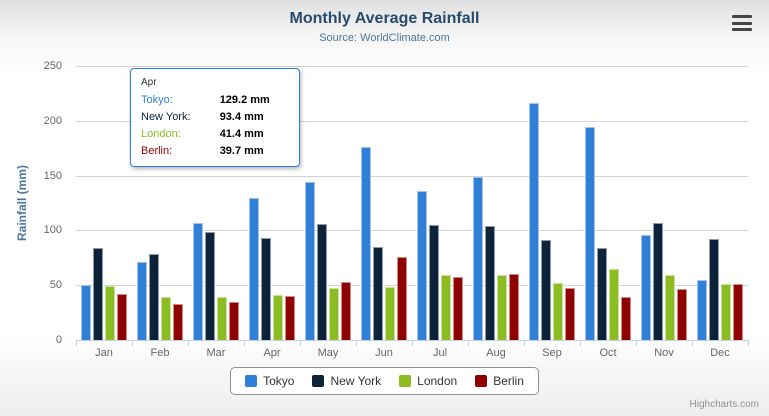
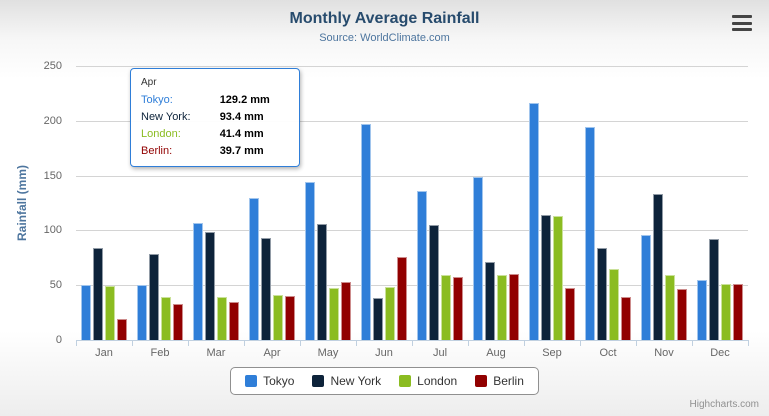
Berlin/Jan: 42 -> 19
Tokyo/Feb: 72 -> 50
Tokyo/Jun: 176 -> 197
New York/Jun: 84 -> 38
New York/Aug: 104 -> 71
New York/Sep: 91 -> 114
London/Sep: 52 -> 113
New York/Nov: 107 -> 133
